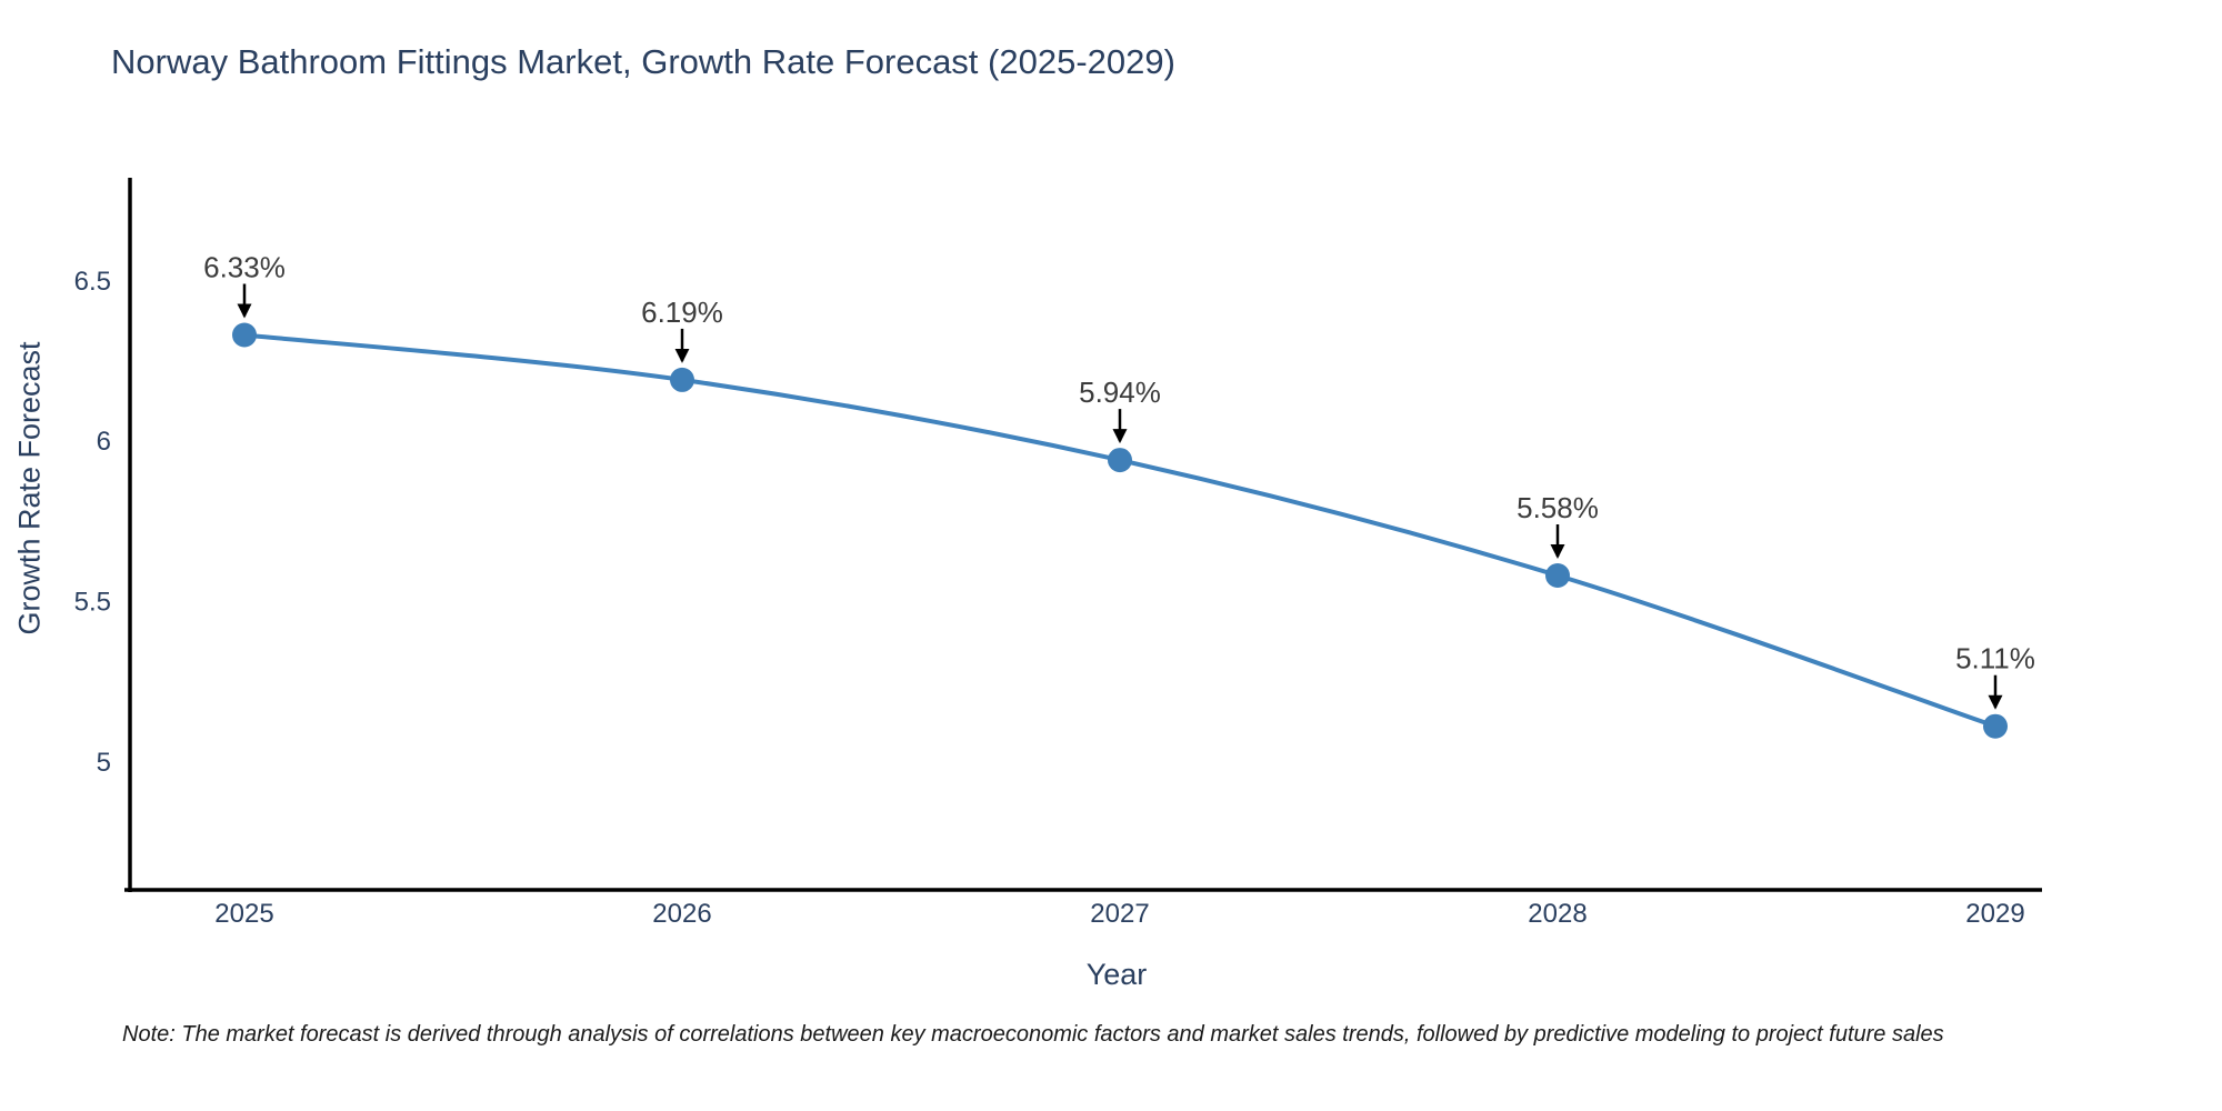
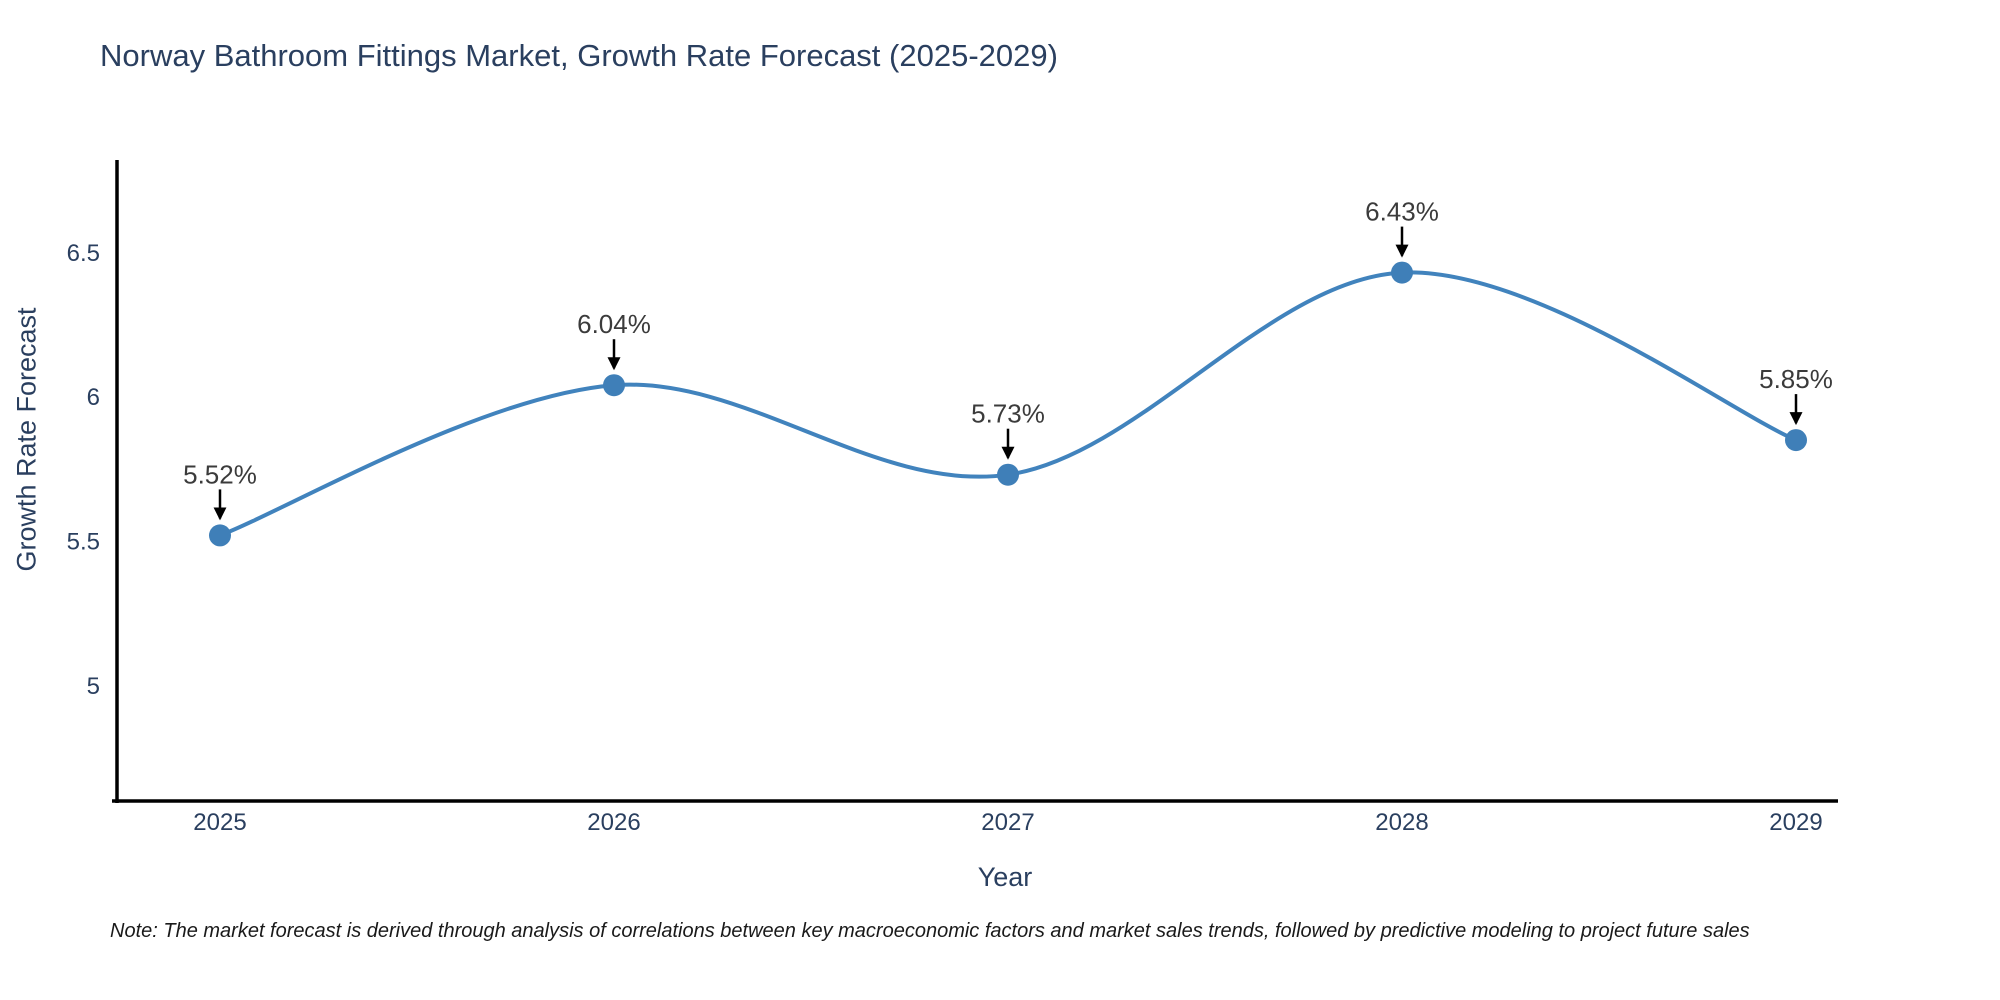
2025: 6.33% -> 5.52%
2026: 6.19% -> 6.04%
2027: 5.94% -> 5.73%
2028: 5.58% -> 6.43%
2029: 5.11% -> 5.85%
